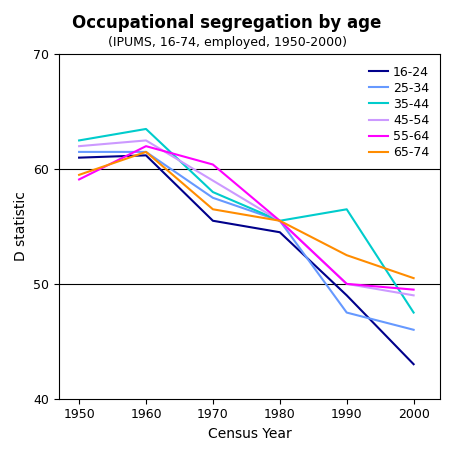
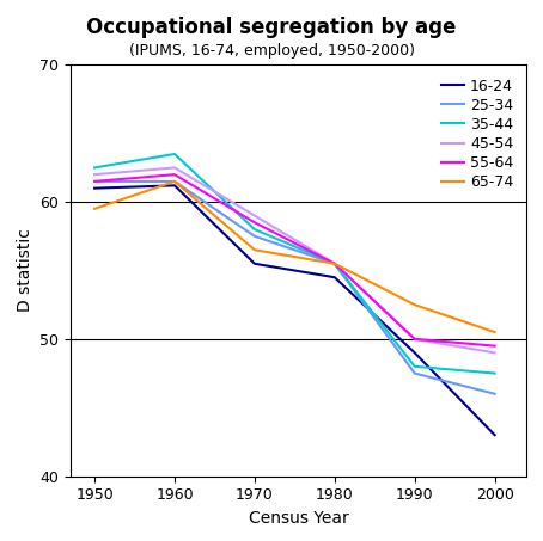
55-64/1950: 59.1 -> 61.5
55-64/1970: 60.4 -> 58.5
35-44/1990: 56.5 -> 48.0
